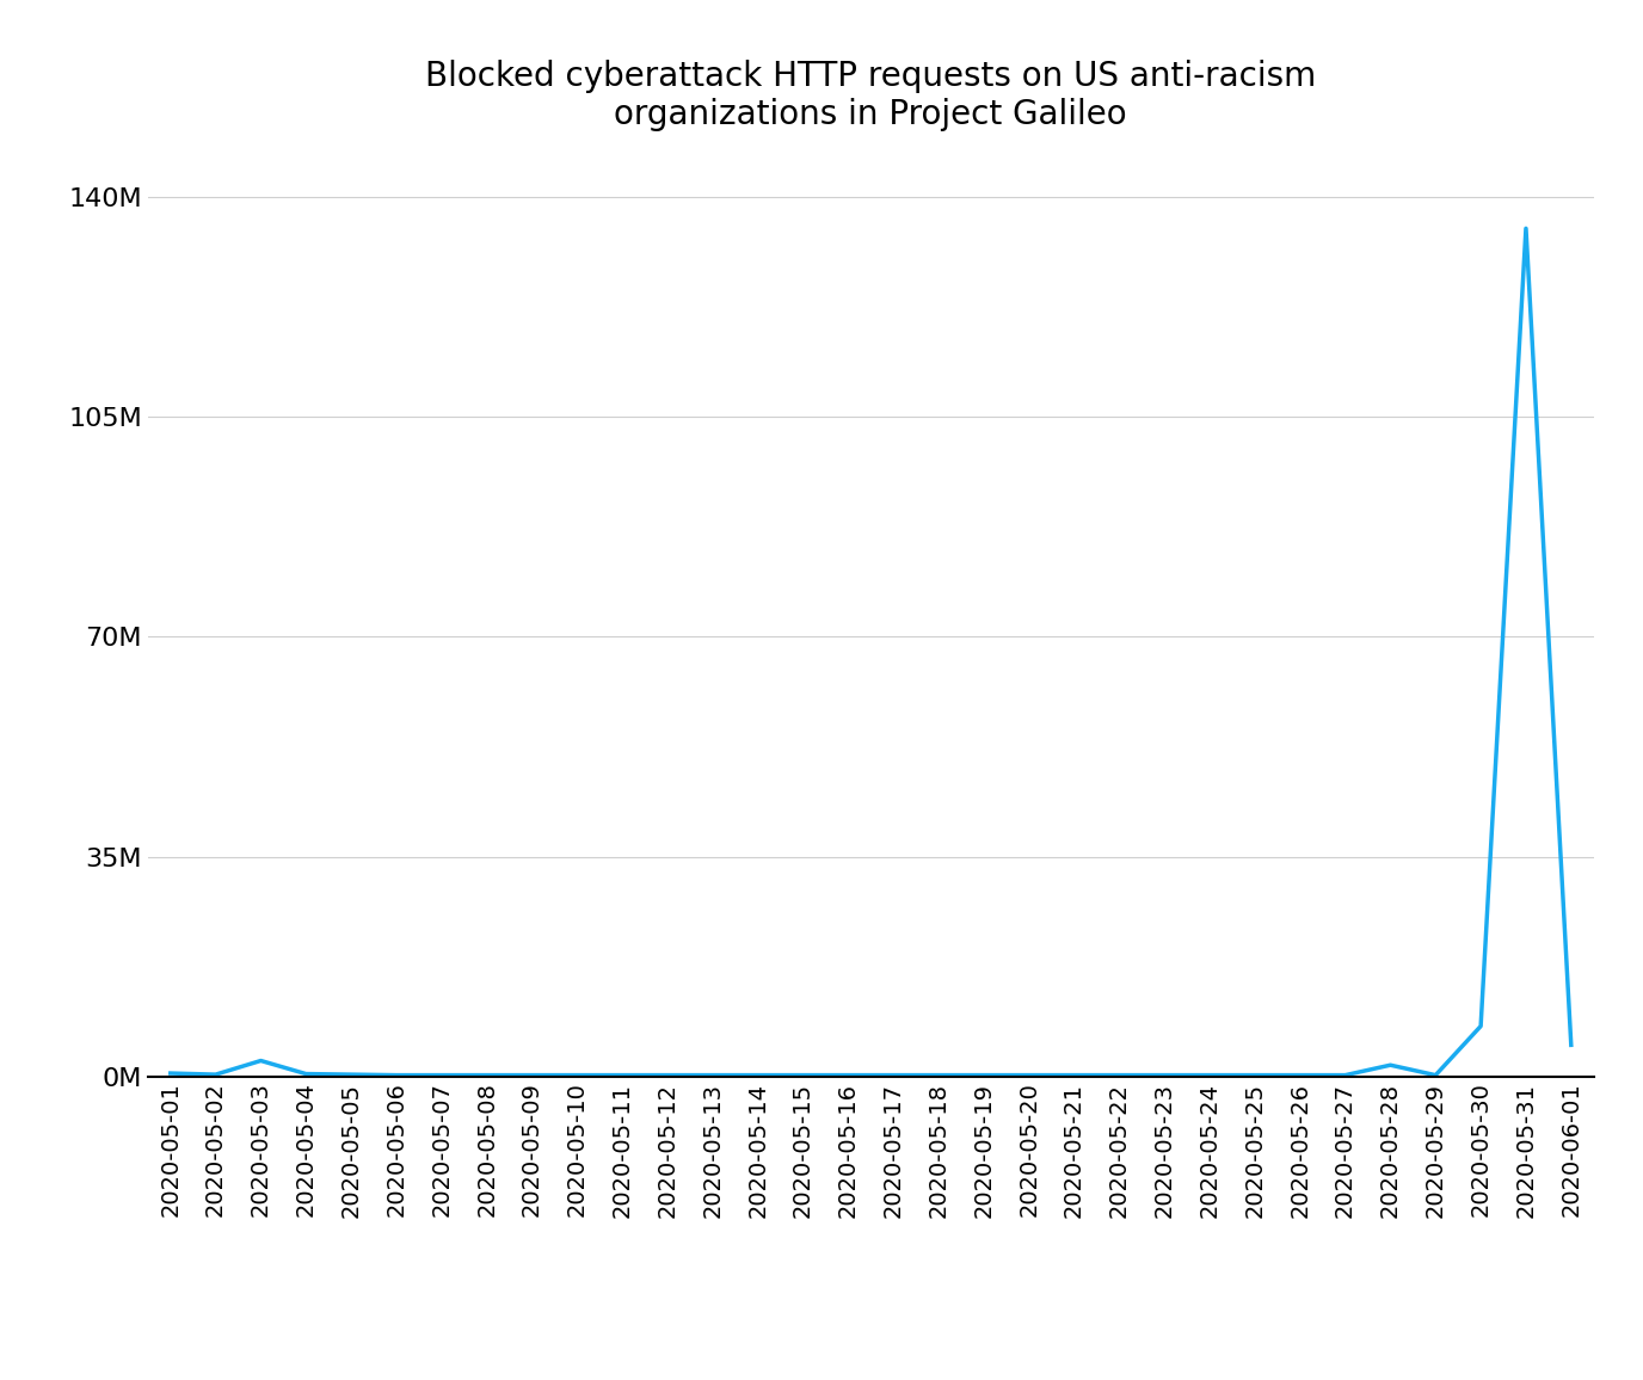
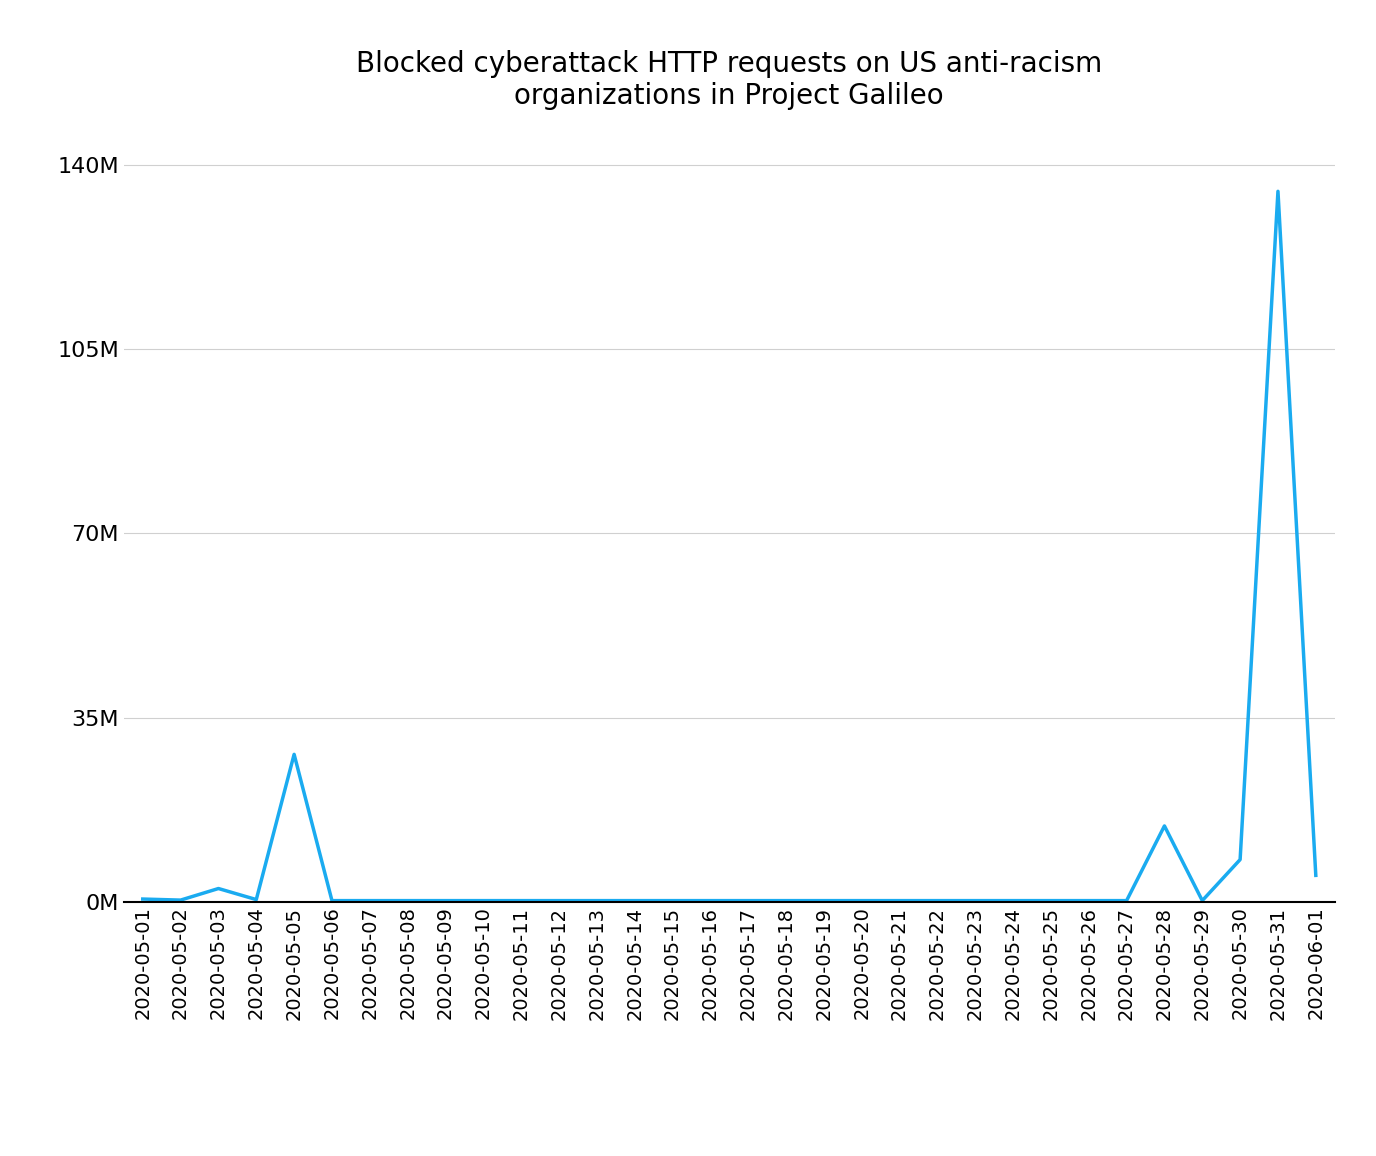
2020-05-05: 0.3M -> 28.0M
2020-05-28: 1.8M -> 14.4M
